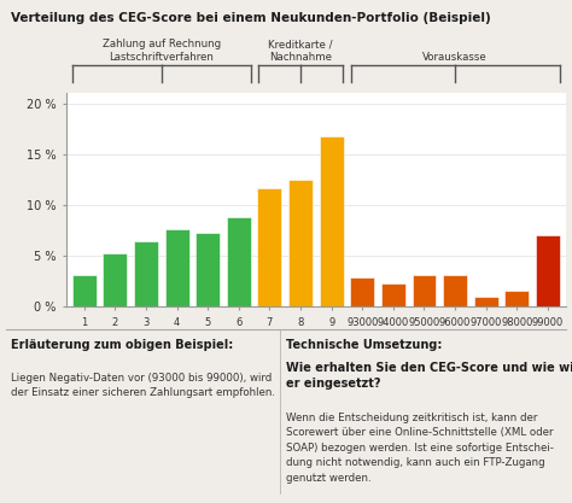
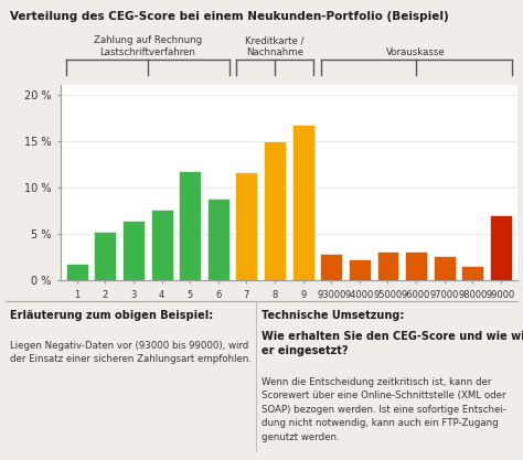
1: 3.1 % -> 1.8 %
5: 7.3 % -> 11.8 %
8: 12.5 % -> 15.0 %
97000: 1.0 % -> 2.6 %
